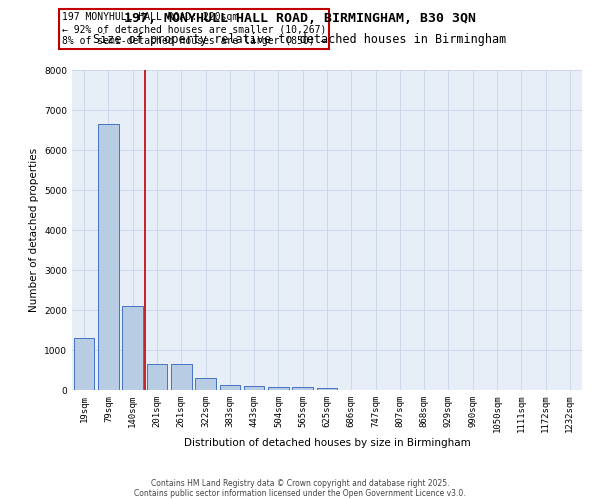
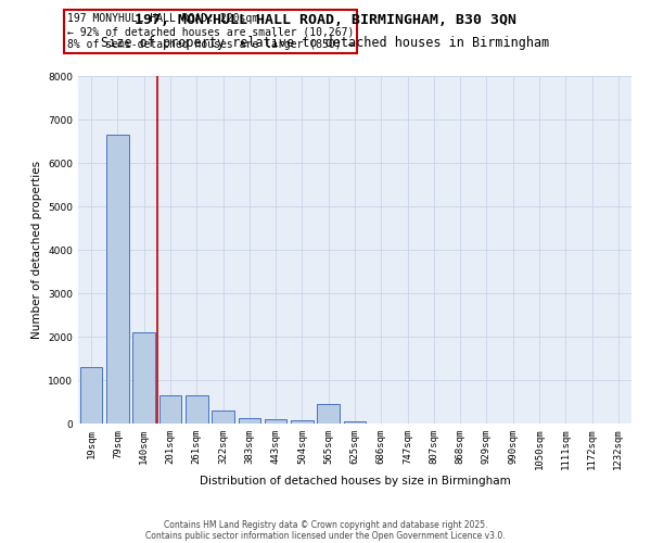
565sqm: 70 -> 450
